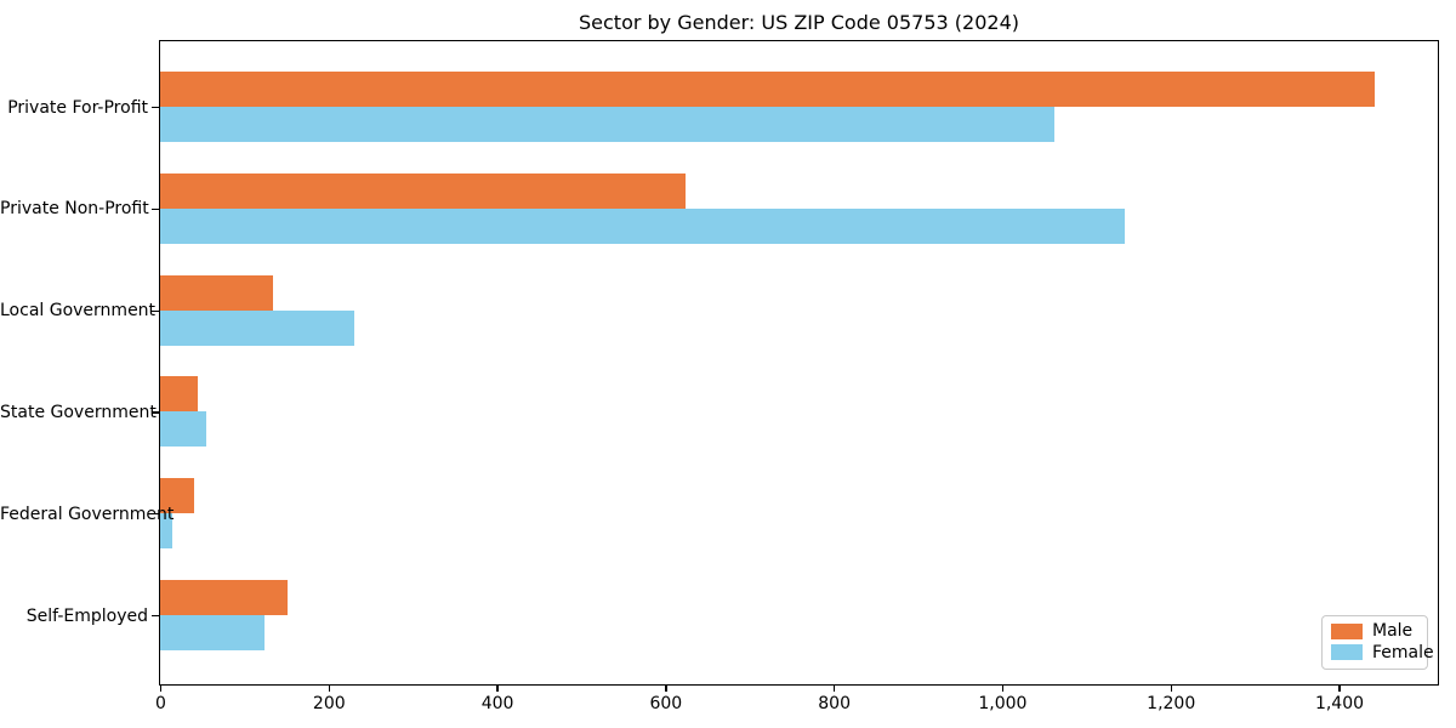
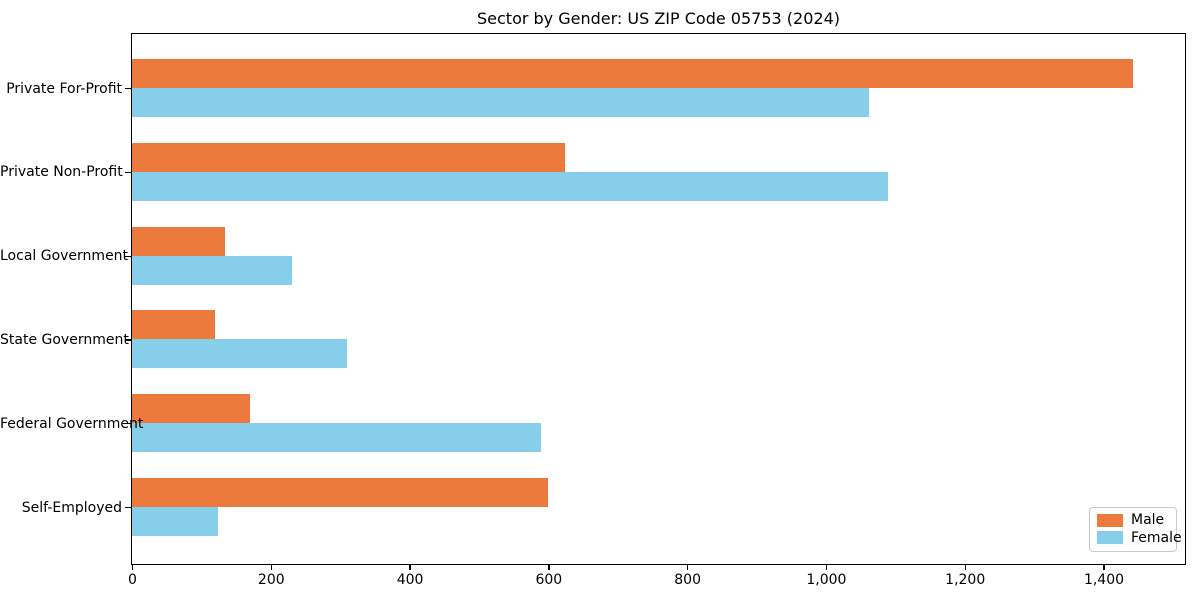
Female/Private Non-Profit: 1150 -> 1090
Male/State Government: 40 -> 120
Female/State Government: 60 -> 310
Male/Federal Government: 40 -> 170
Female/Federal Government: 10 -> 590
Male/Self-Employed: 150 -> 600
